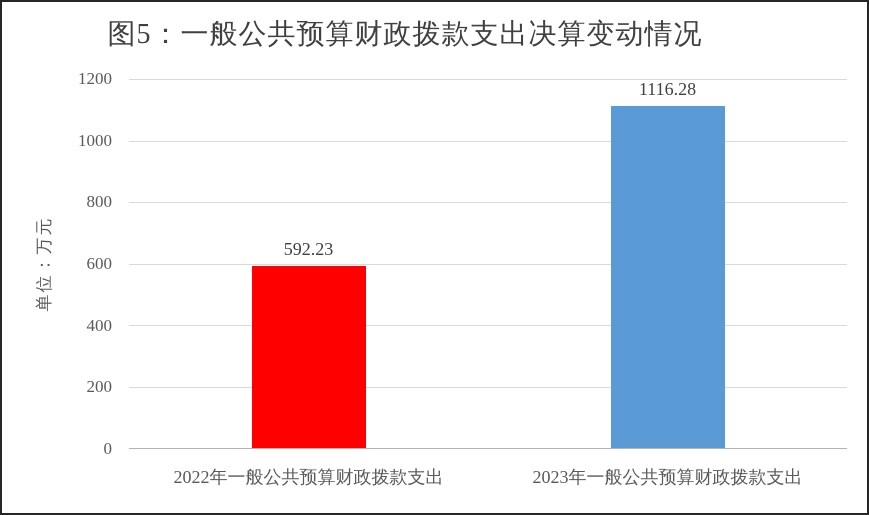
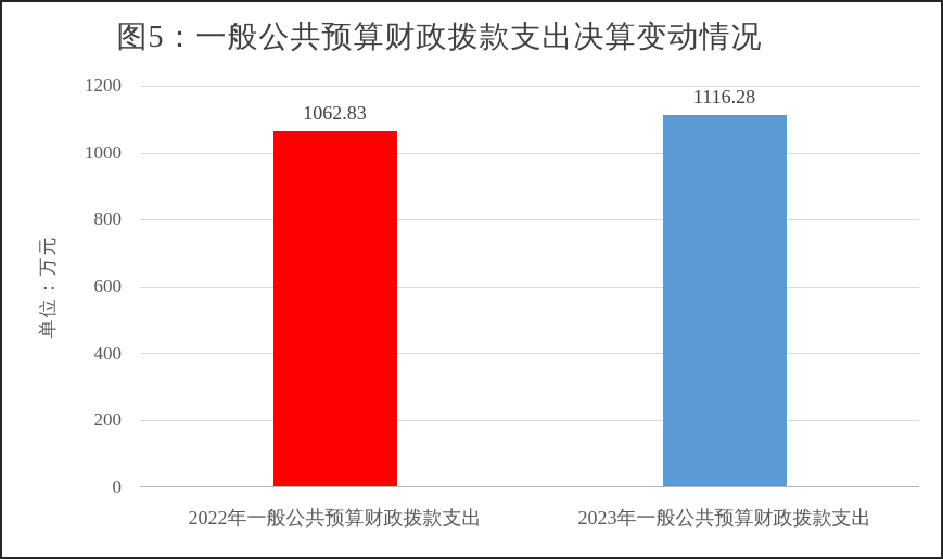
2022年一般公共预算财政拨款支出: 592.23 -> 1062.83
